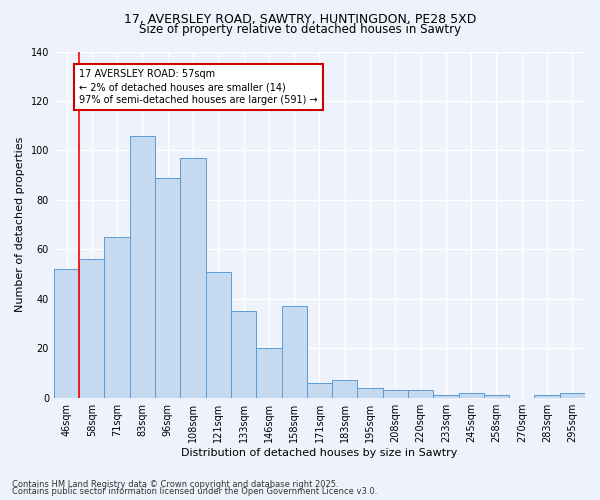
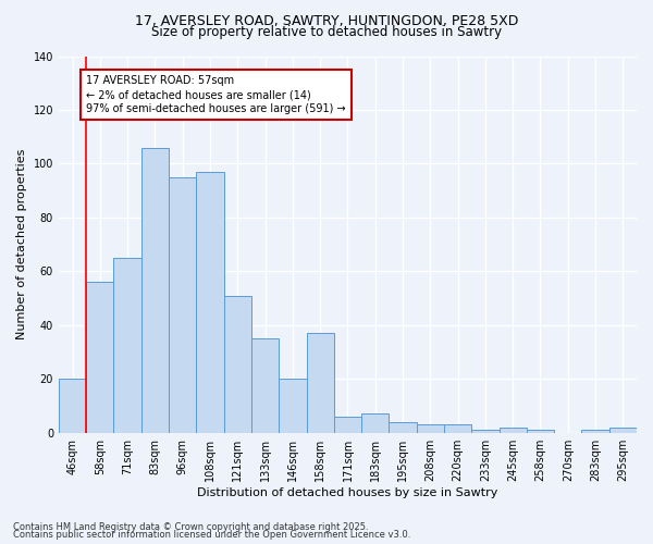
46sqm: 52 -> 20
96sqm: 89 -> 95
